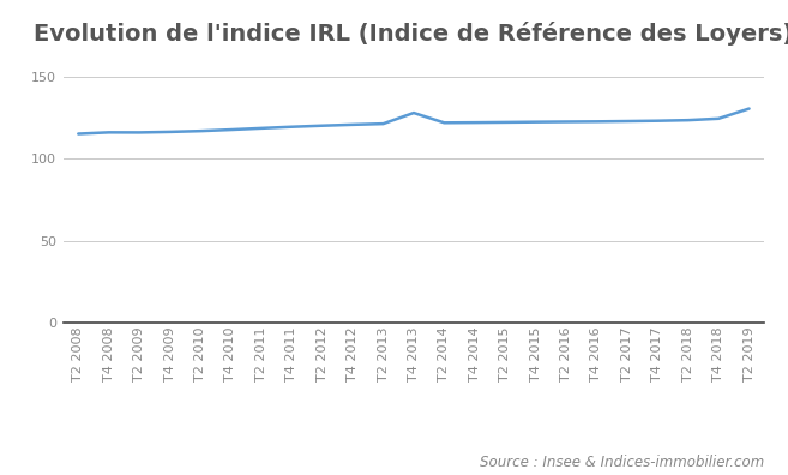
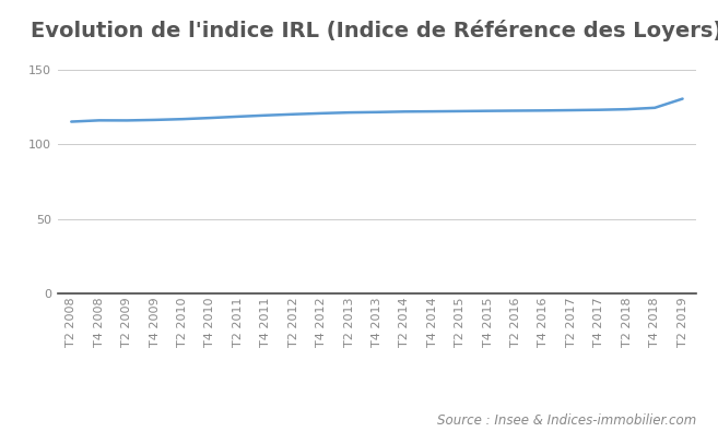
T4 2013: 128 -> 122
